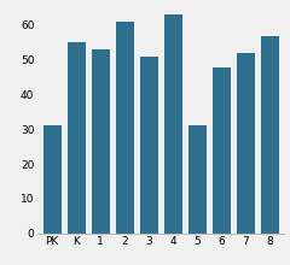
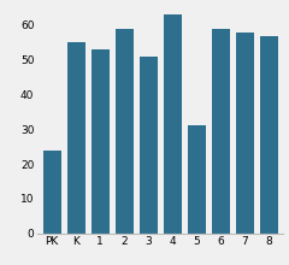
PK: 31 -> 24
2: 61 -> 59
6: 48 -> 59
7: 52 -> 58
